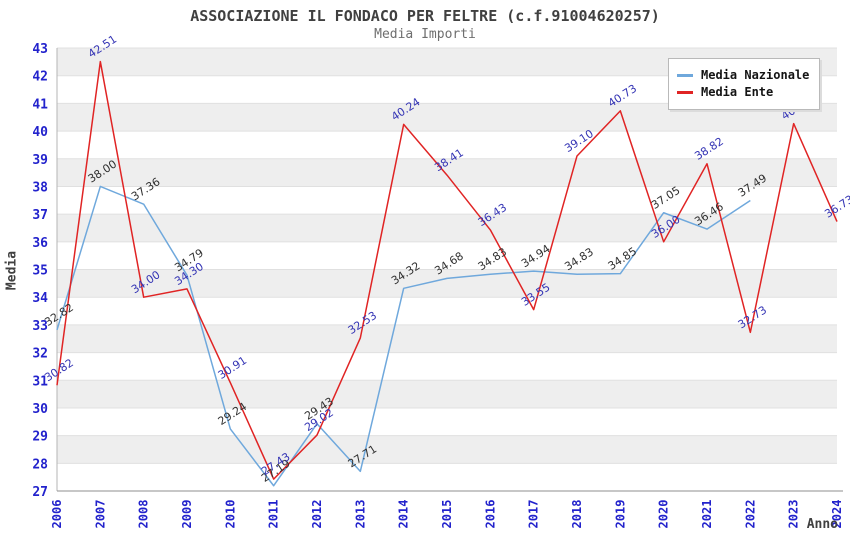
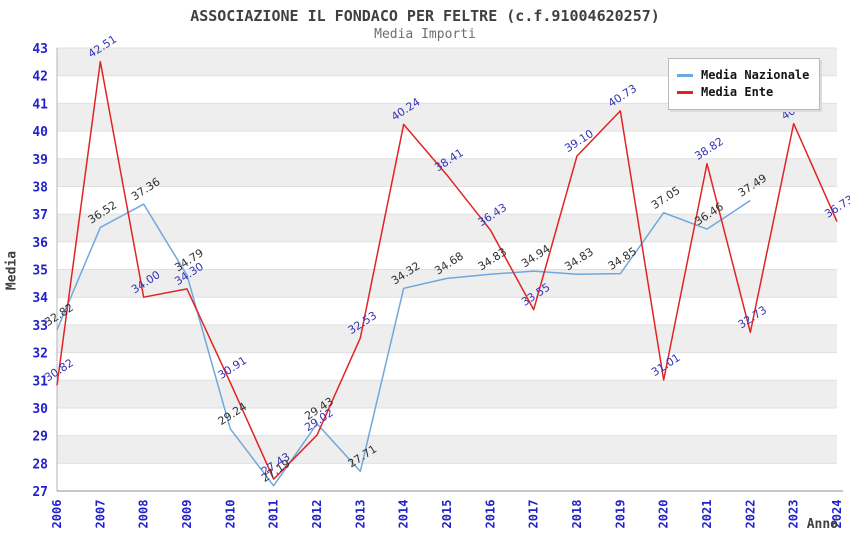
Media Nazionale/2007: 38.00 -> 36.52
Media Ente/2020: 36.00 -> 31.01
